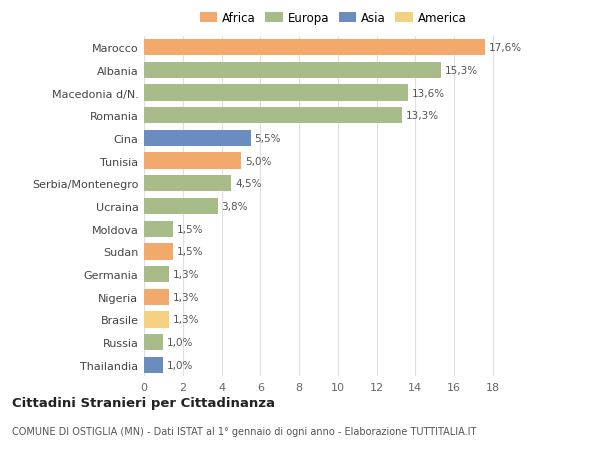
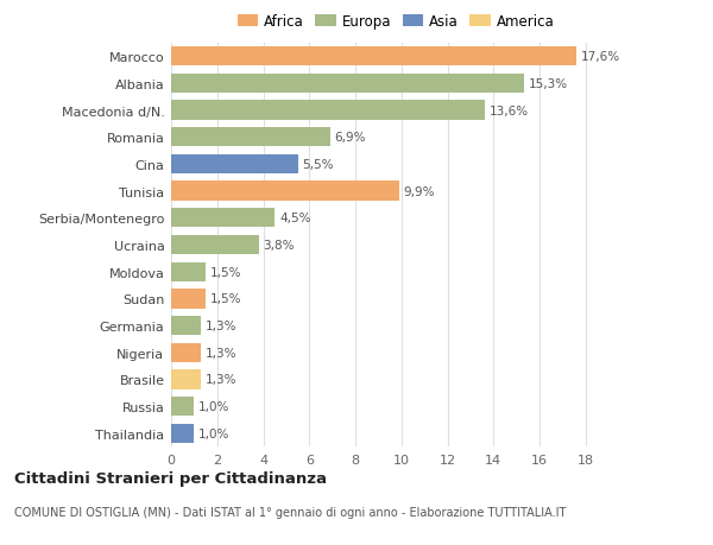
Romania: 13,3% -> 6,9%
Tunisia: 5,0% -> 9,9%
